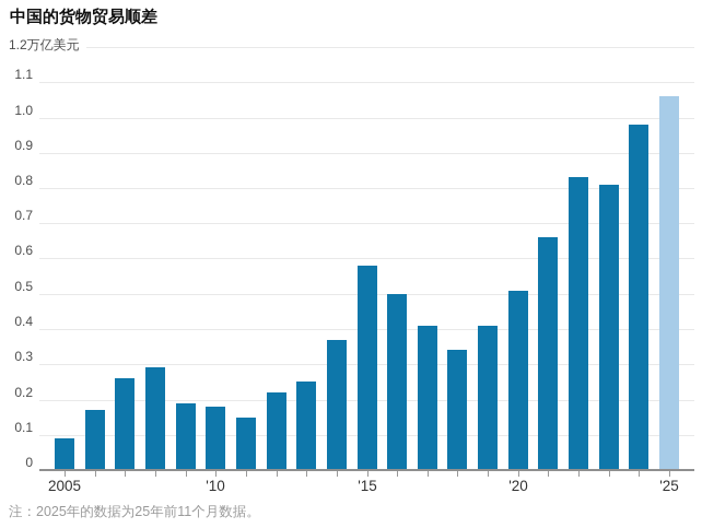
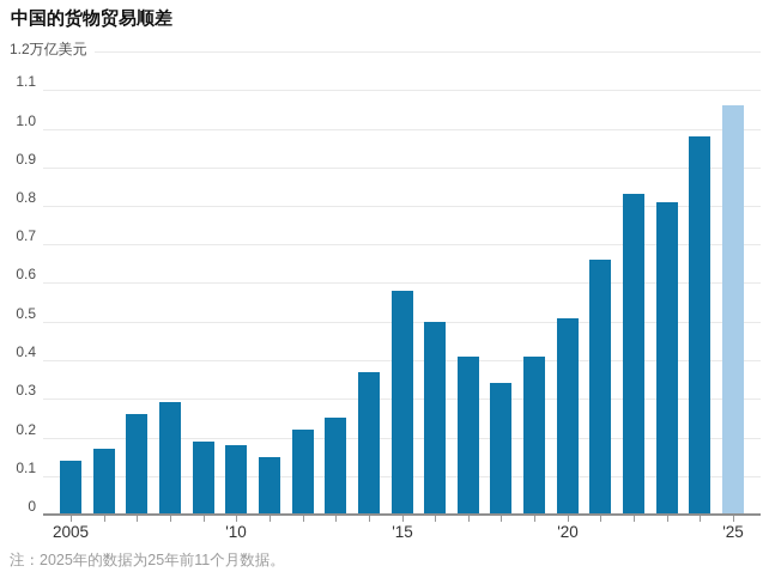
2005: 0.09 -> 0.14
